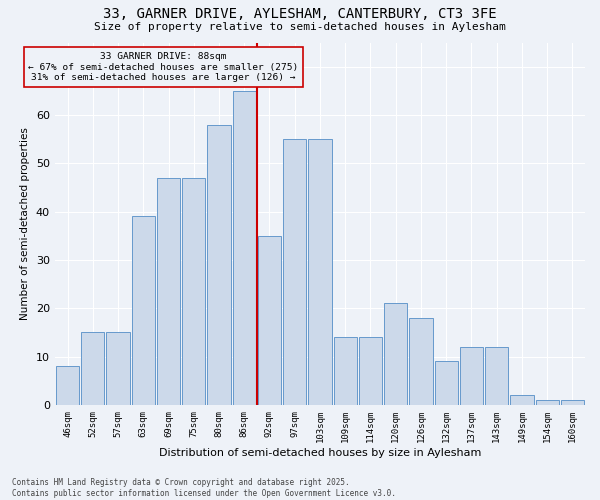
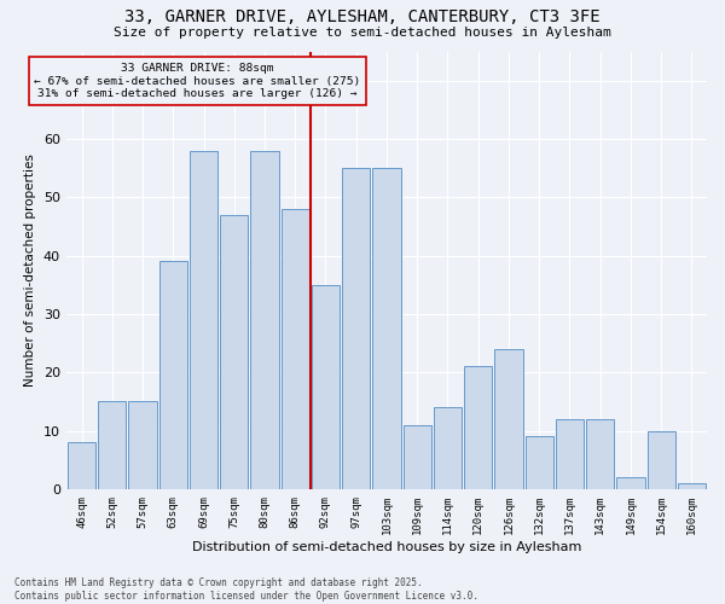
69sqm: 47 -> 58
86sqm: 65 -> 48
109sqm: 14 -> 11
126sqm: 18 -> 24
154sqm: 1 -> 10
